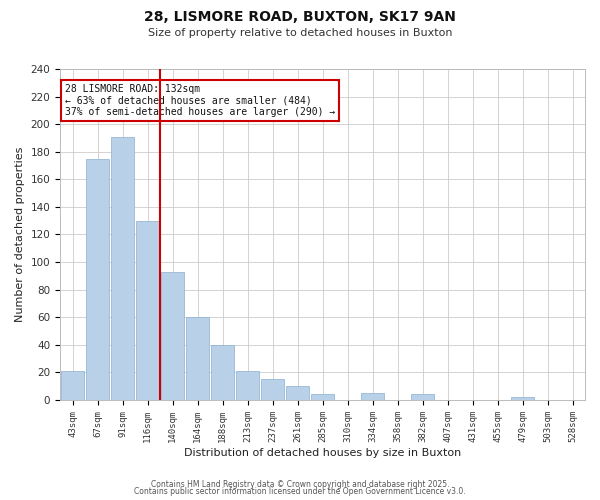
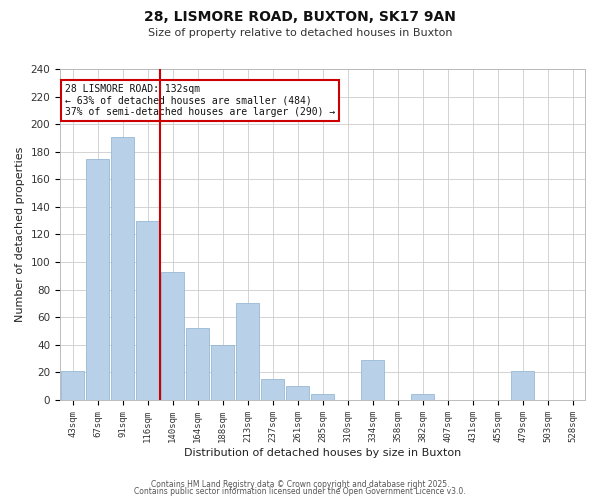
164sqm: 60 -> 52
213sqm: 21 -> 70
334sqm: 5 -> 29
479sqm: 2 -> 21
